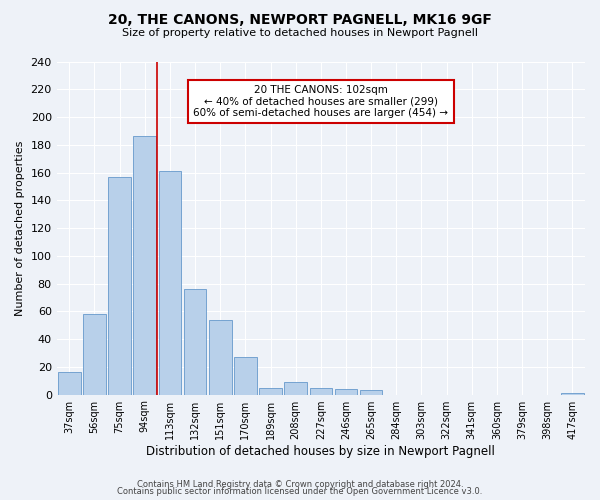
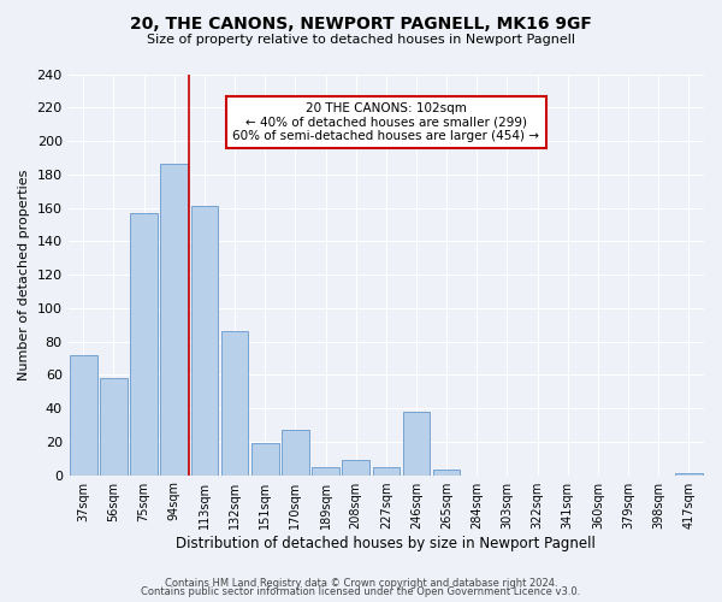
37sqm: 16 -> 72
132sqm: 76 -> 86
151sqm: 54 -> 19
246sqm: 4 -> 38
